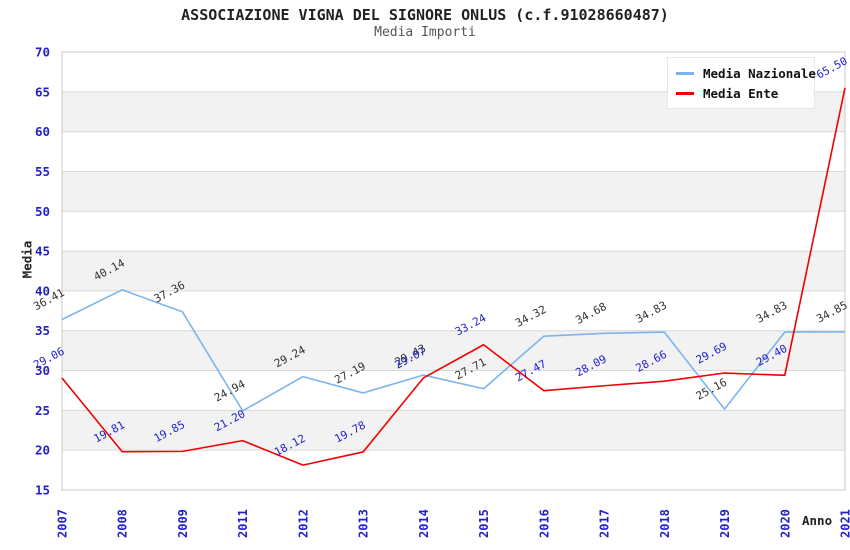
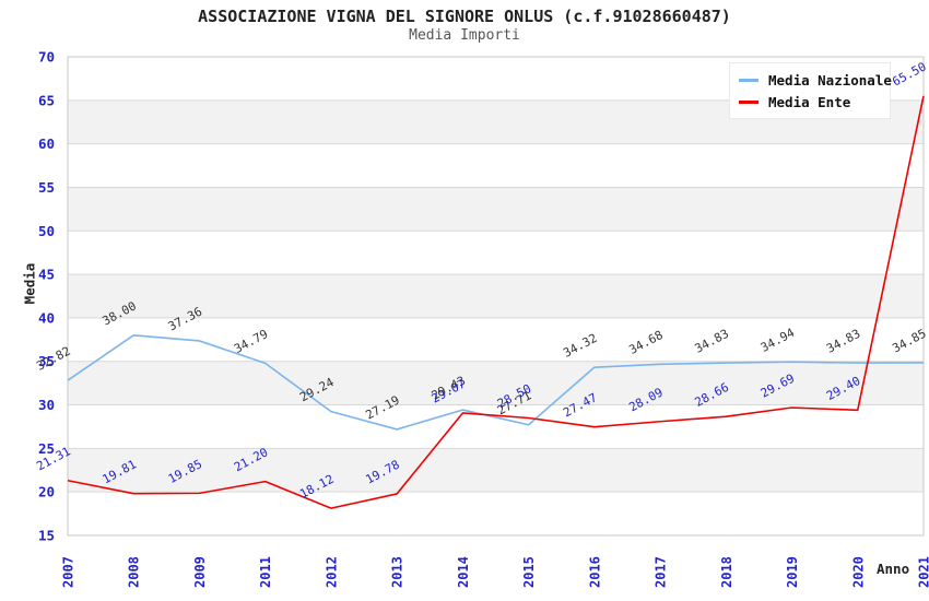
Media Nazionale/2007: 36.41 -> 32.82
Media Ente/2007: 29.06 -> 21.31
Media Nazionale/2008: 40.14 -> 38.00
Media Nazionale/2011: 24.94 -> 34.79
Media Ente/2015: 33.24 -> 28.50
Media Nazionale/2019: 25.16 -> 34.94
